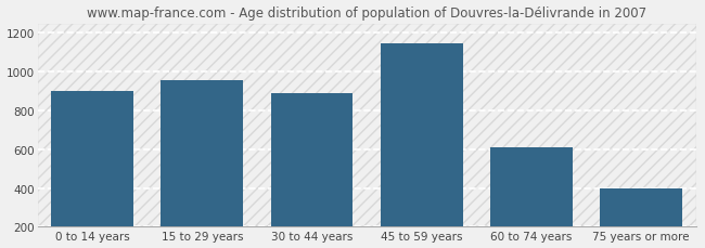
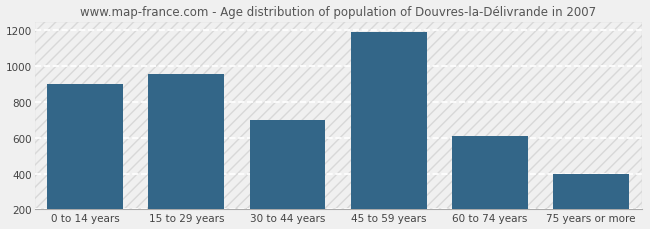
30 to 44 years: 890 -> 700
45 to 59 years: 1140 -> 1190
